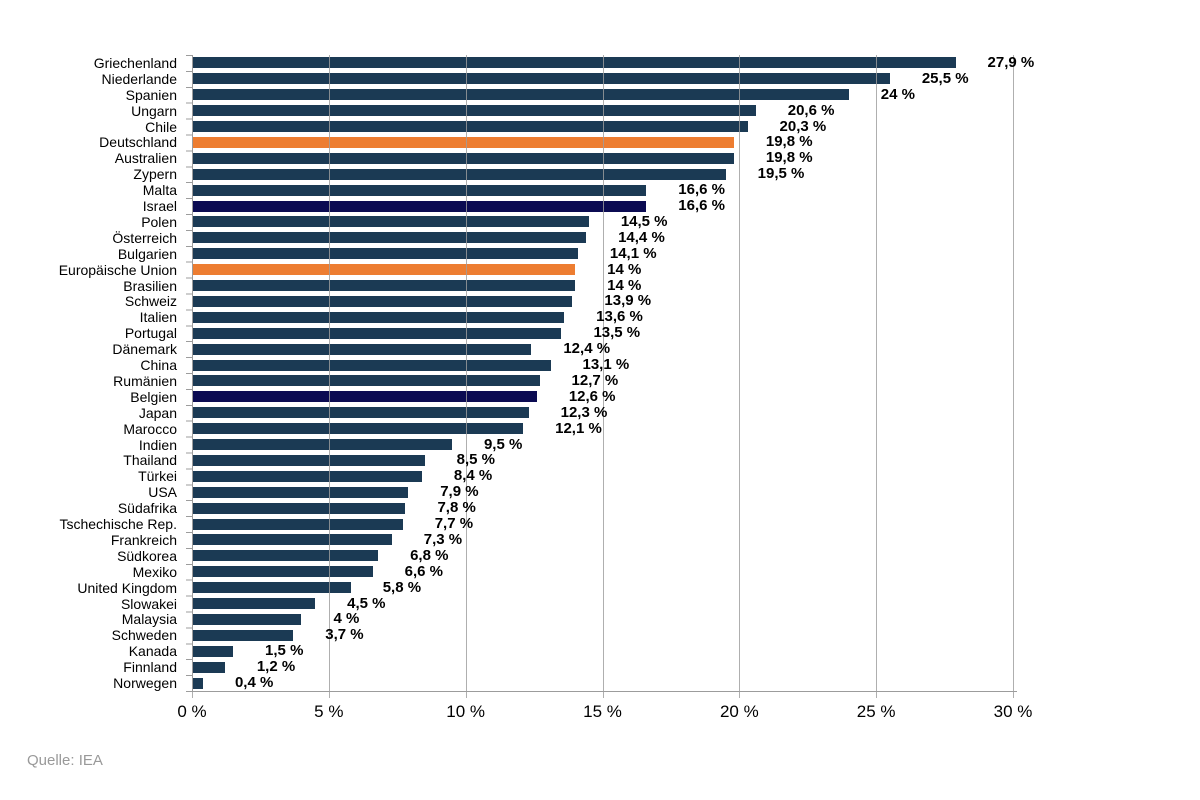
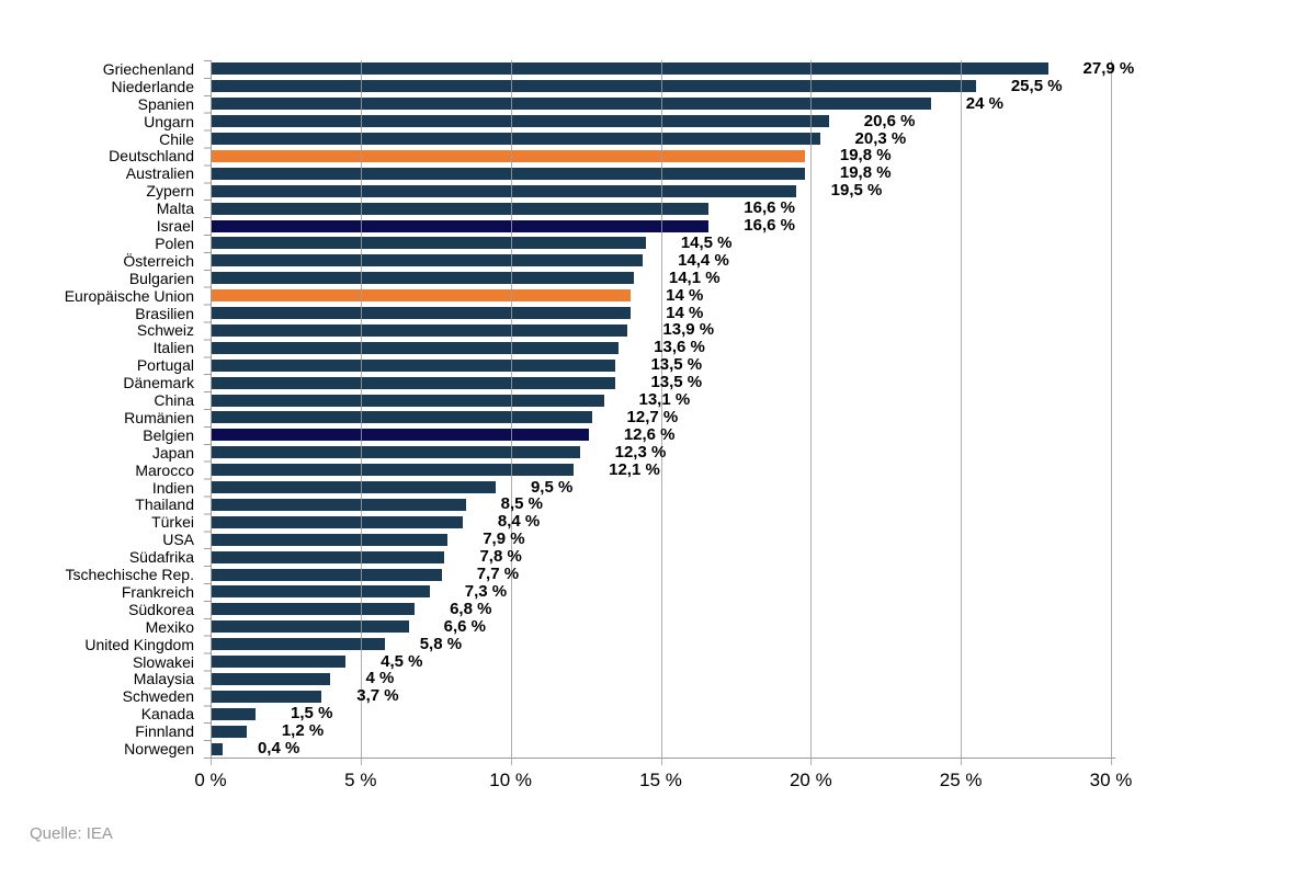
Dänemark: 12,4 -> 13,5
